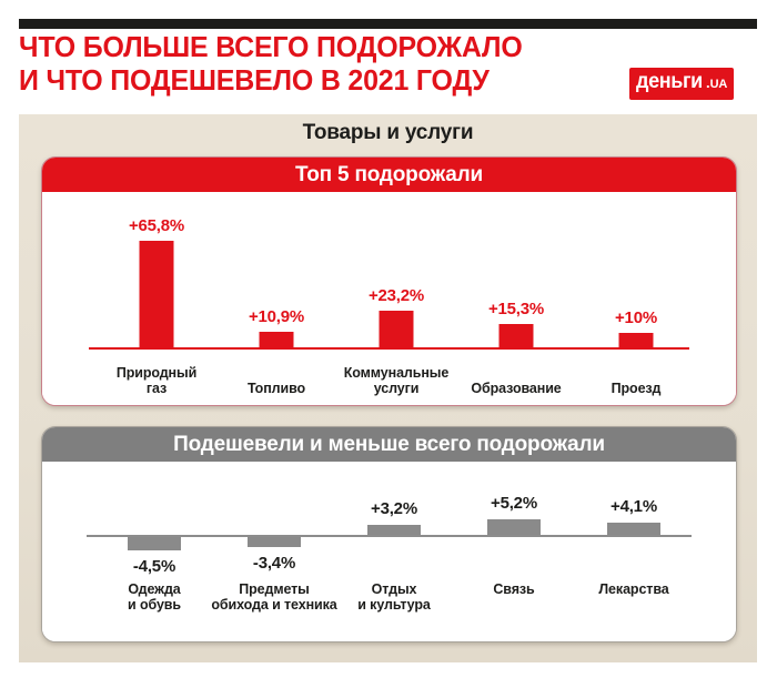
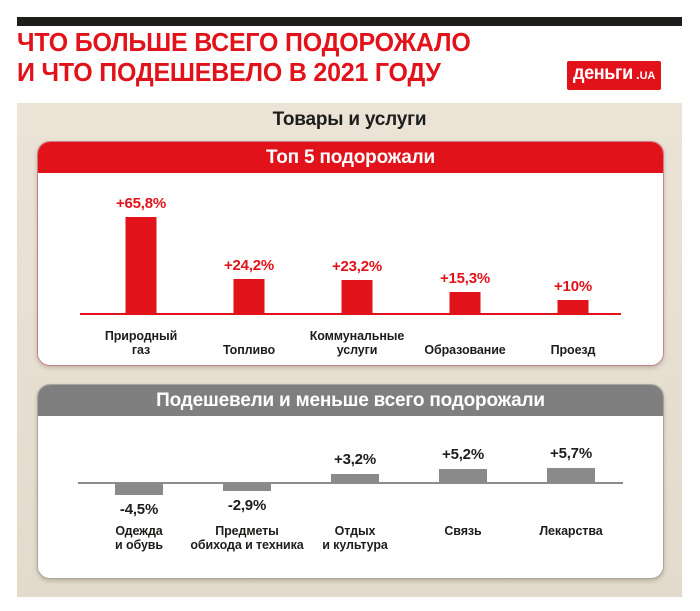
Топ 5 подорожали/Топливо: +10,9% -> +24,2%
Подешевели и меньше всего подорожали/Предметы обихода и техника: -3,4% -> -2,9%
Подешевели и меньше всего подорожали/Лекарства: +4,1% -> +5,7%
